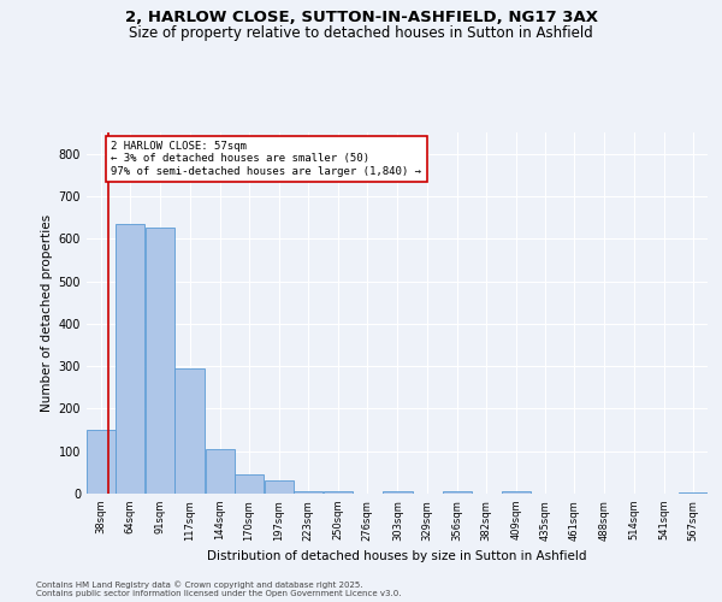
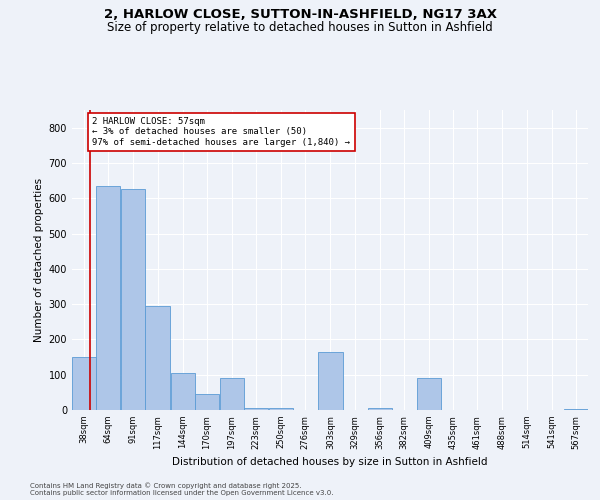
197sqm: 30 -> 90
303sqm: 5 -> 165
409sqm: 5 -> 90
